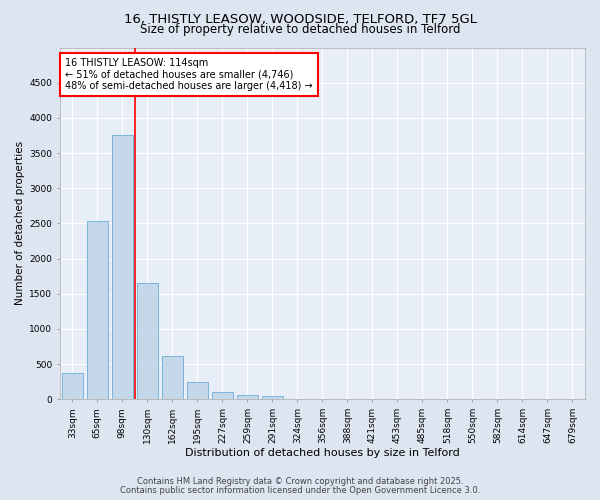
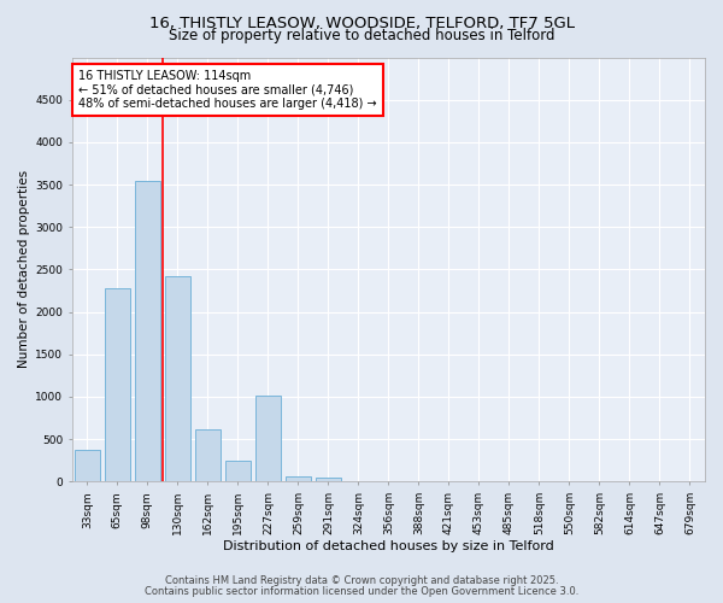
65sqm: 2540 -> 2280
98sqm: 3760 -> 3540
130sqm: 1650 -> 2420
227sqm: 110 -> 1020
